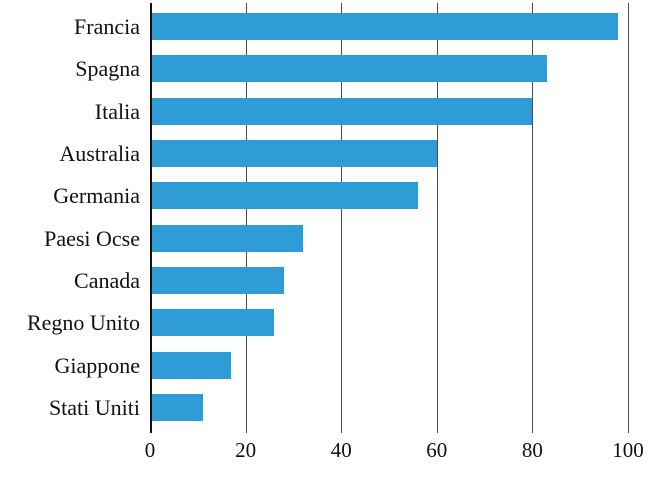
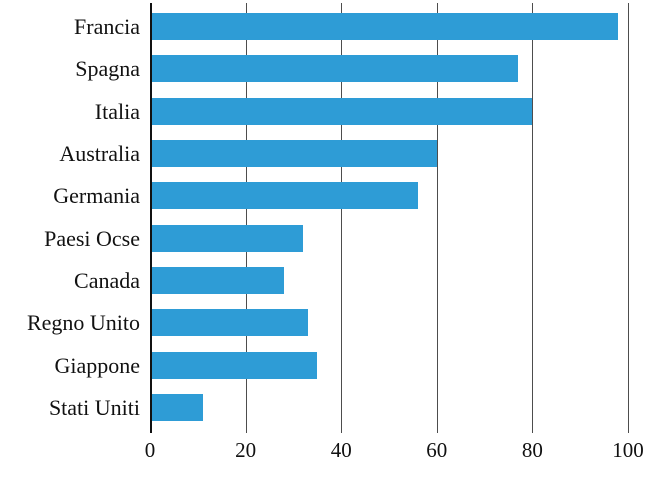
Spagna: 83 -> 77
Regno Unito: 26 -> 33
Giappone: 17 -> 35
